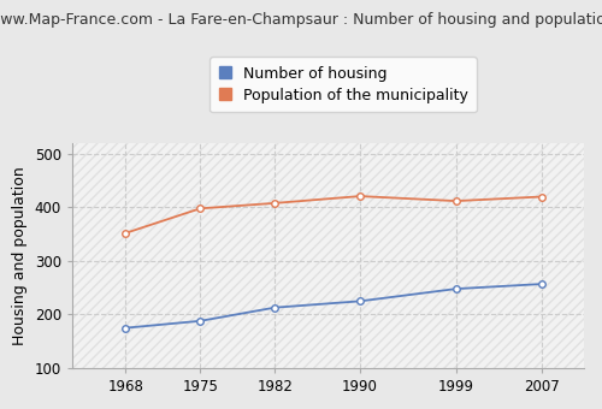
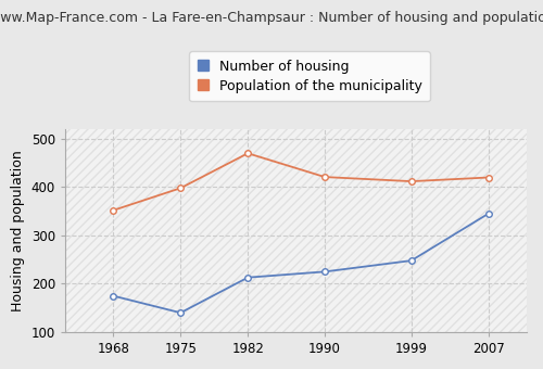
Number of housing/1975: 188 -> 140
Population of the municipality/1982: 408 -> 470
Number of housing/2007: 257 -> 345
